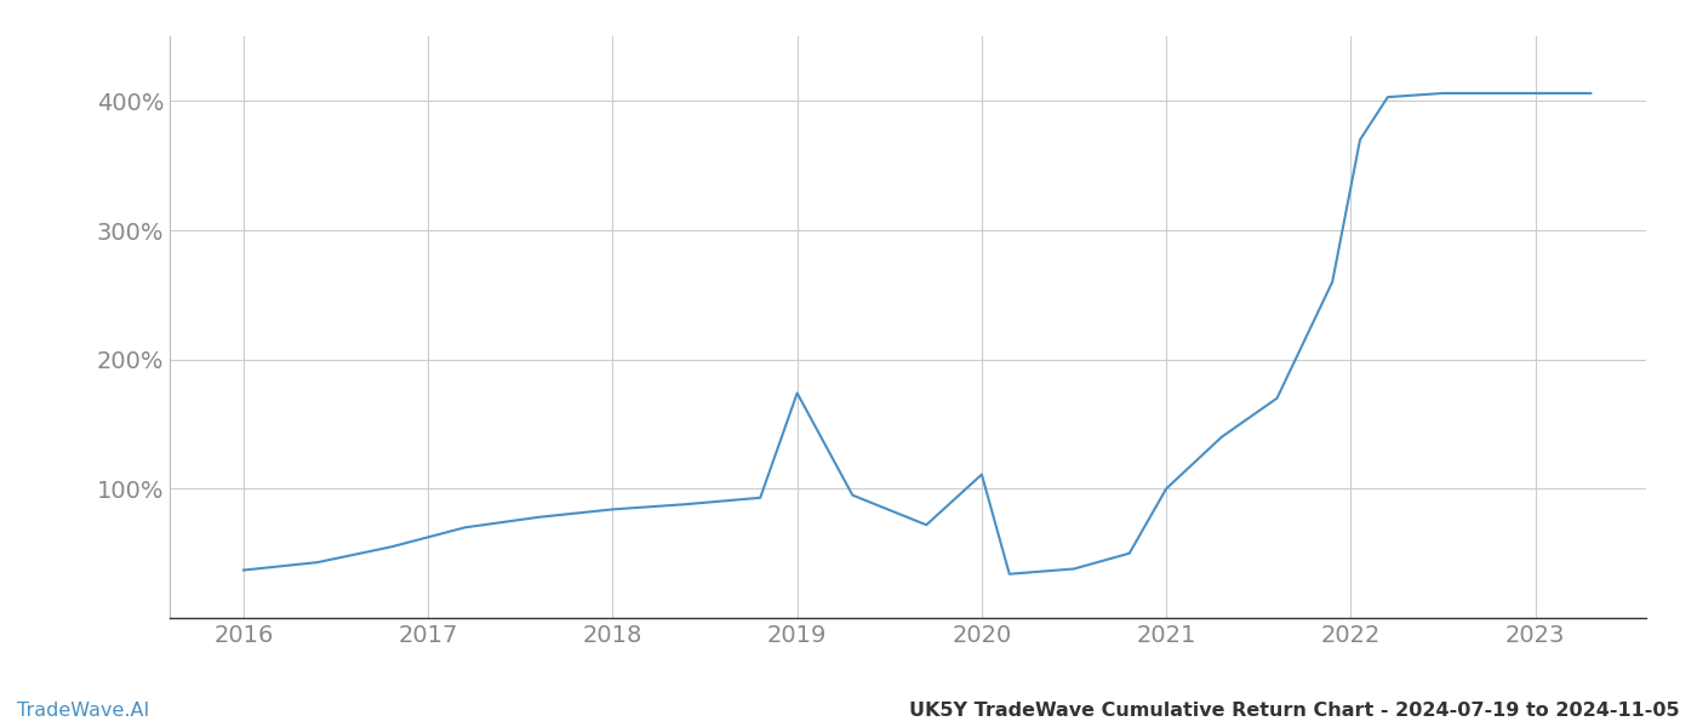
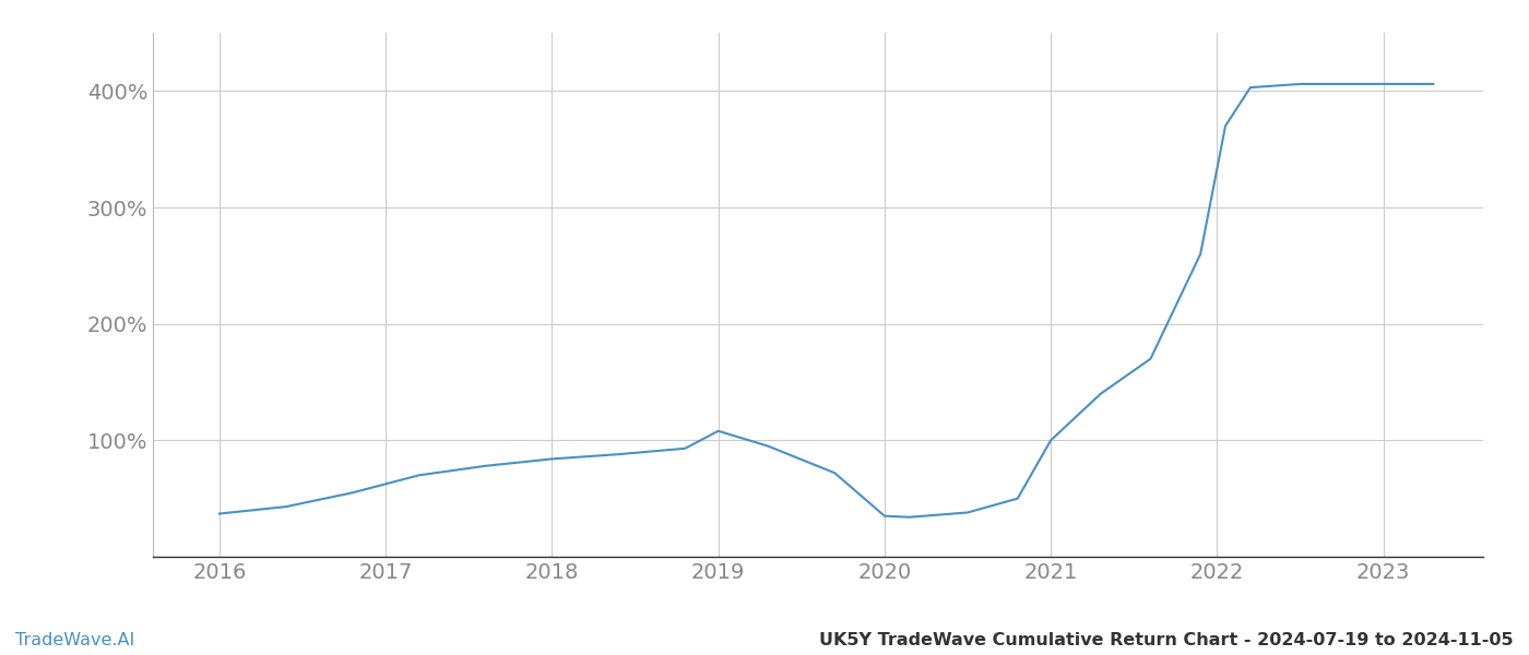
2019: 174% -> 108%
2020: 111% -> 35%
